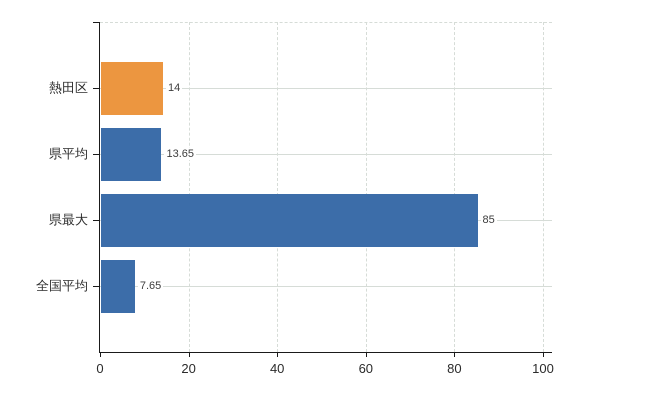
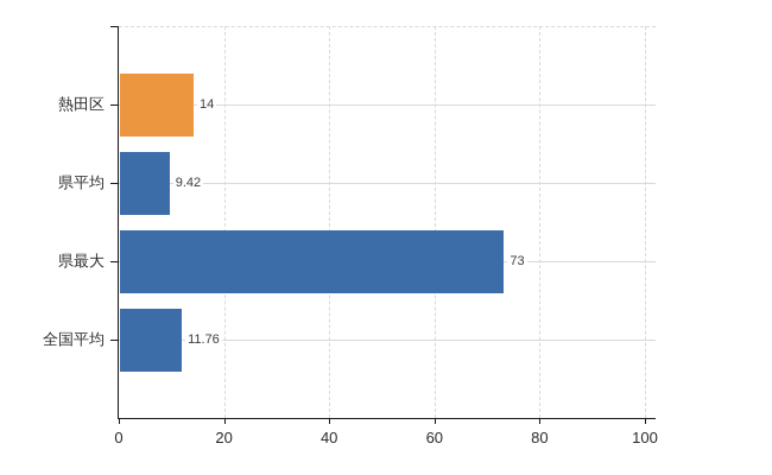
県平均: 13.65 -> 9.42
県最大: 85 -> 73
全国平均: 7.65 -> 11.76
